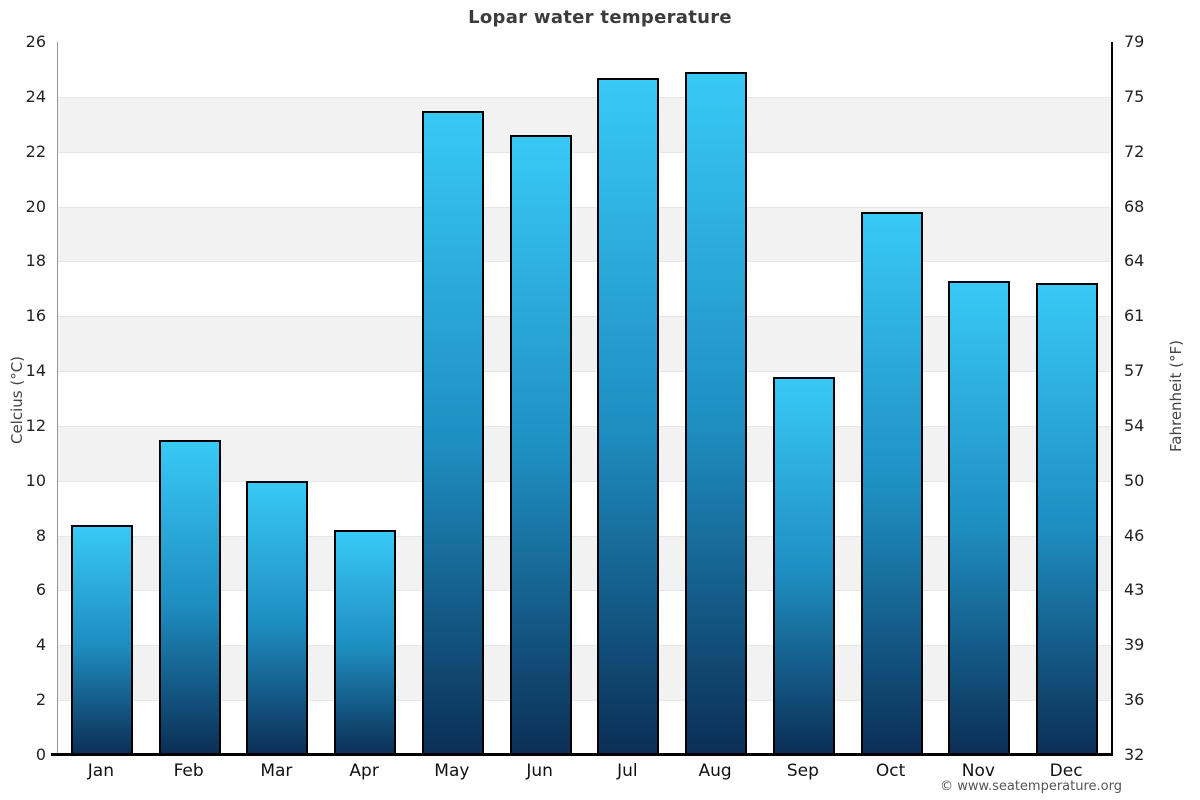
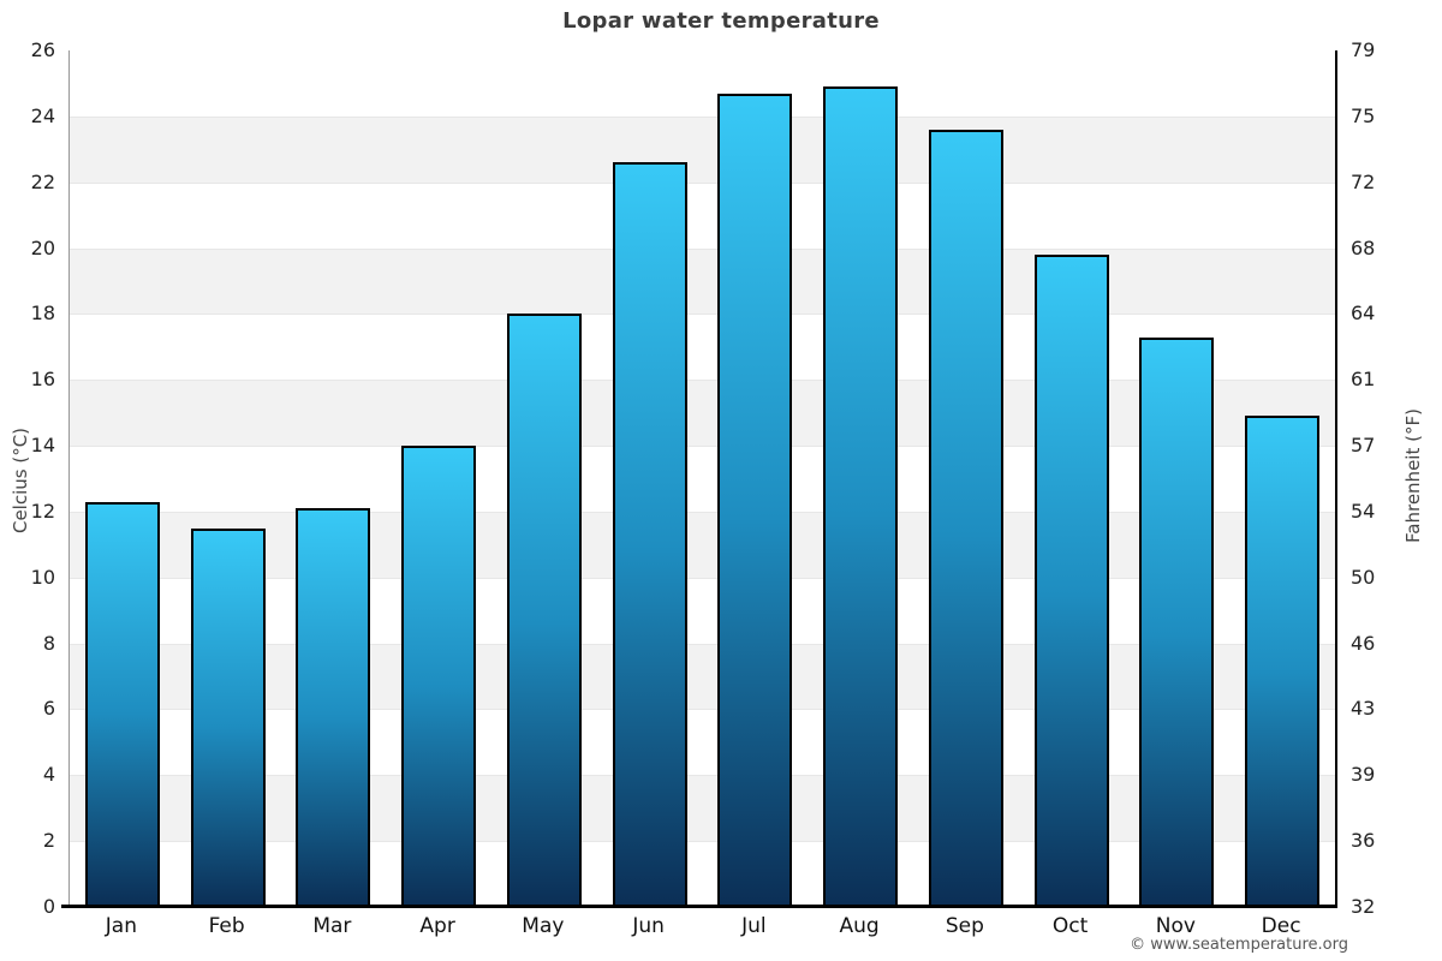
Jan: 8.4 -> 12.3
Mar: 10.0 -> 12.1
Apr: 8.2 -> 14.0
May: 23.5 -> 18.0
Sep: 13.8 -> 23.6
Dec: 17.2 -> 14.9
